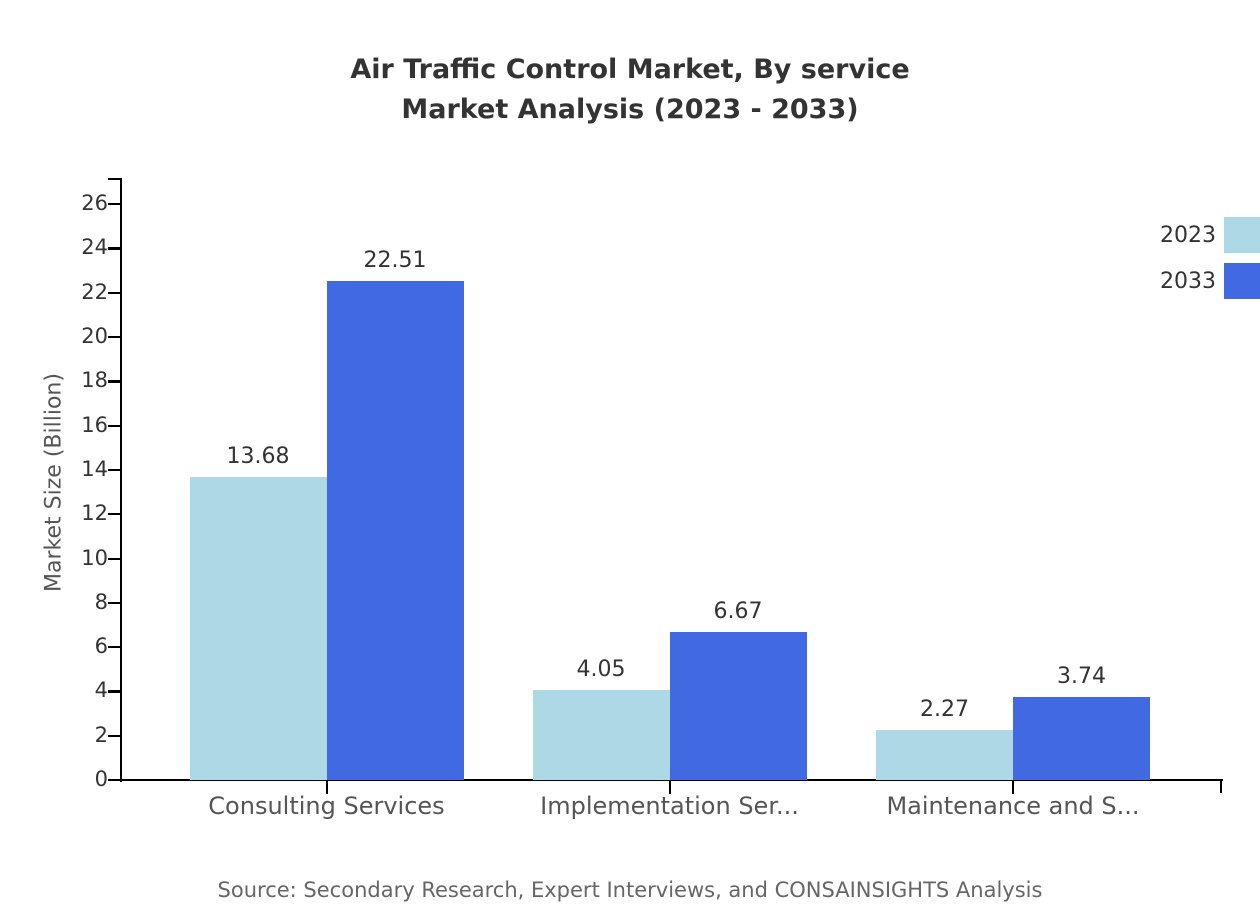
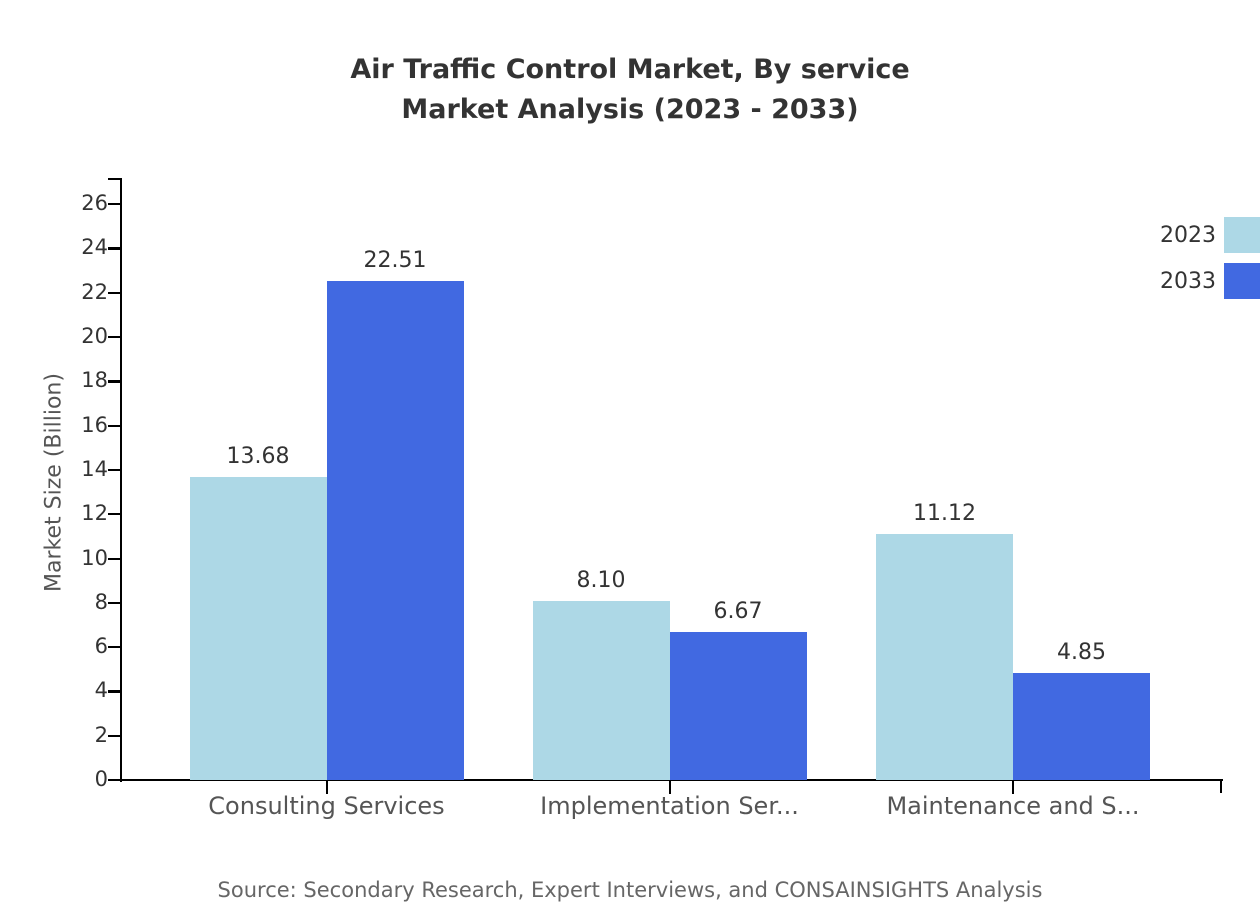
2023/Implementation Ser...: 4.05 -> 8.10
2023/Maintenance and S...: 2.27 -> 11.12
2033/Maintenance and S...: 3.74 -> 4.85
